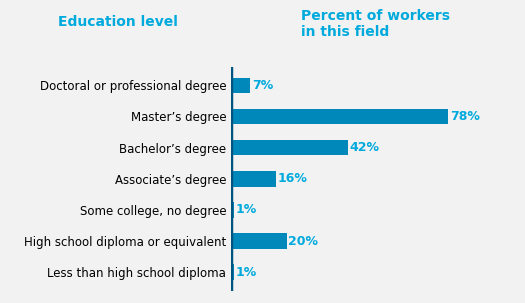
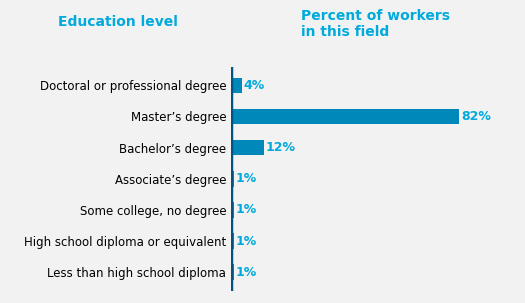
Doctoral or professional degree: 7% -> 4%
Master’s degree: 78% -> 82%
Bachelor’s degree: 42% -> 12%
Associate’s degree: 16% -> 1%
High school diploma or equivalent: 20% -> 1%
